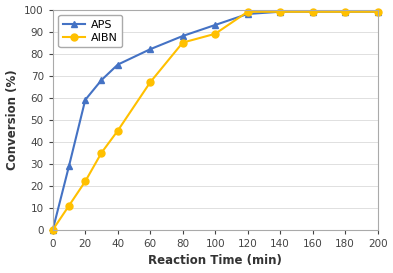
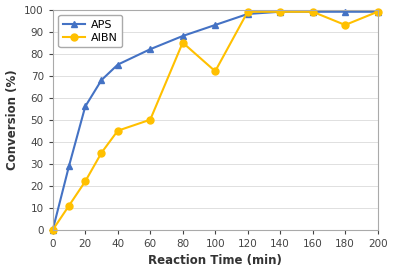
APS/20: 59 -> 56
AIBN/60: 67 -> 50
AIBN/100: 89 -> 72
AIBN/180: 99 -> 93
